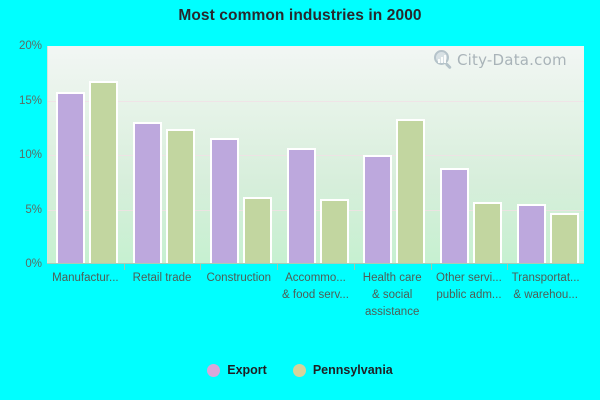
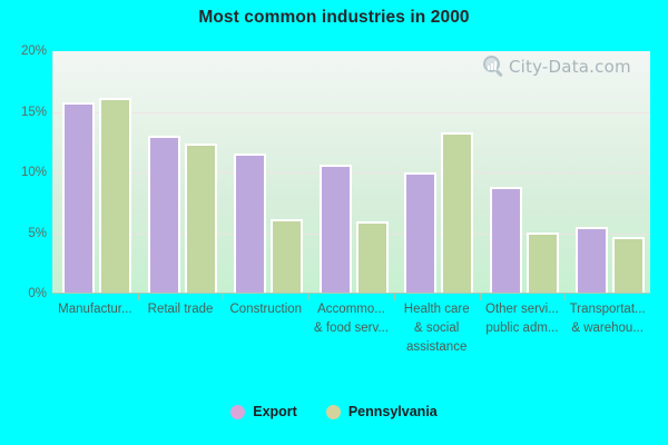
Pennsylvania/Manufactur...: 16.6% -> 16.0%
Pennsylvania/Other servi... public adm...: 5.5% -> 4.9%
